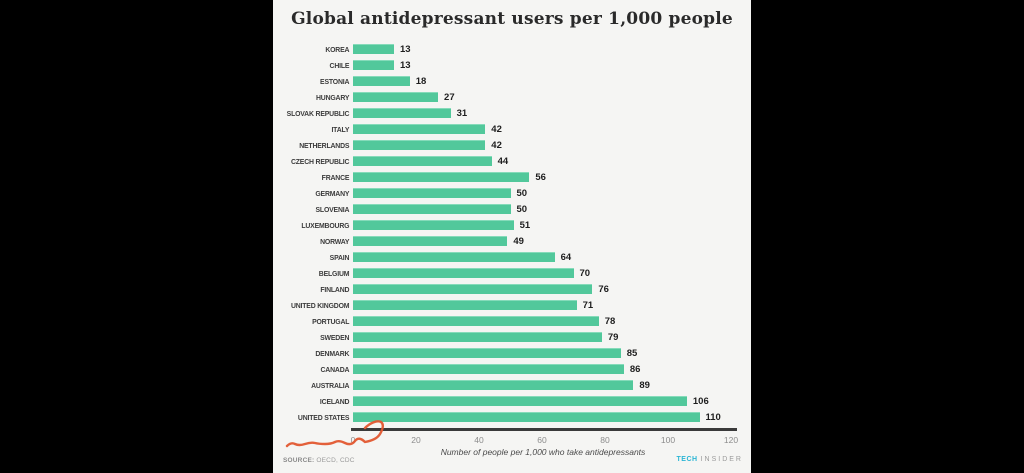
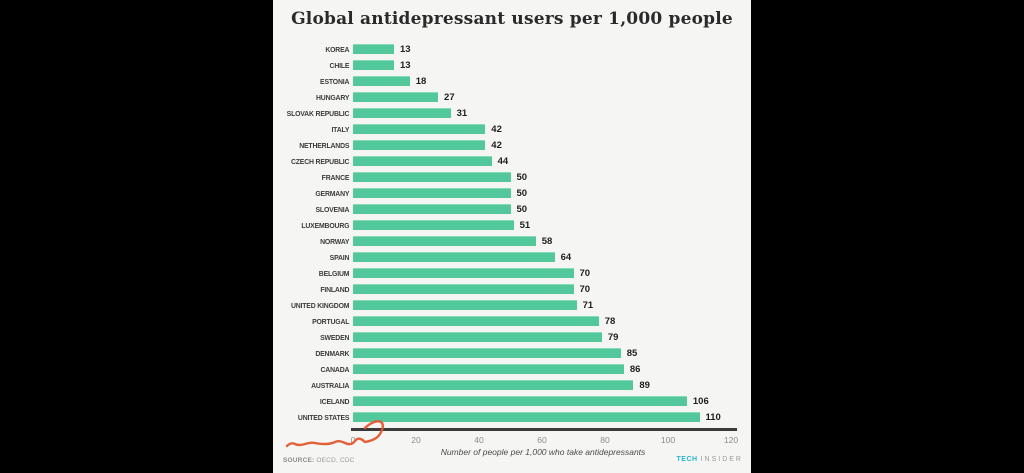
FRANCE: 56 -> 50
NORWAY: 49 -> 58
FINLAND: 76 -> 70
